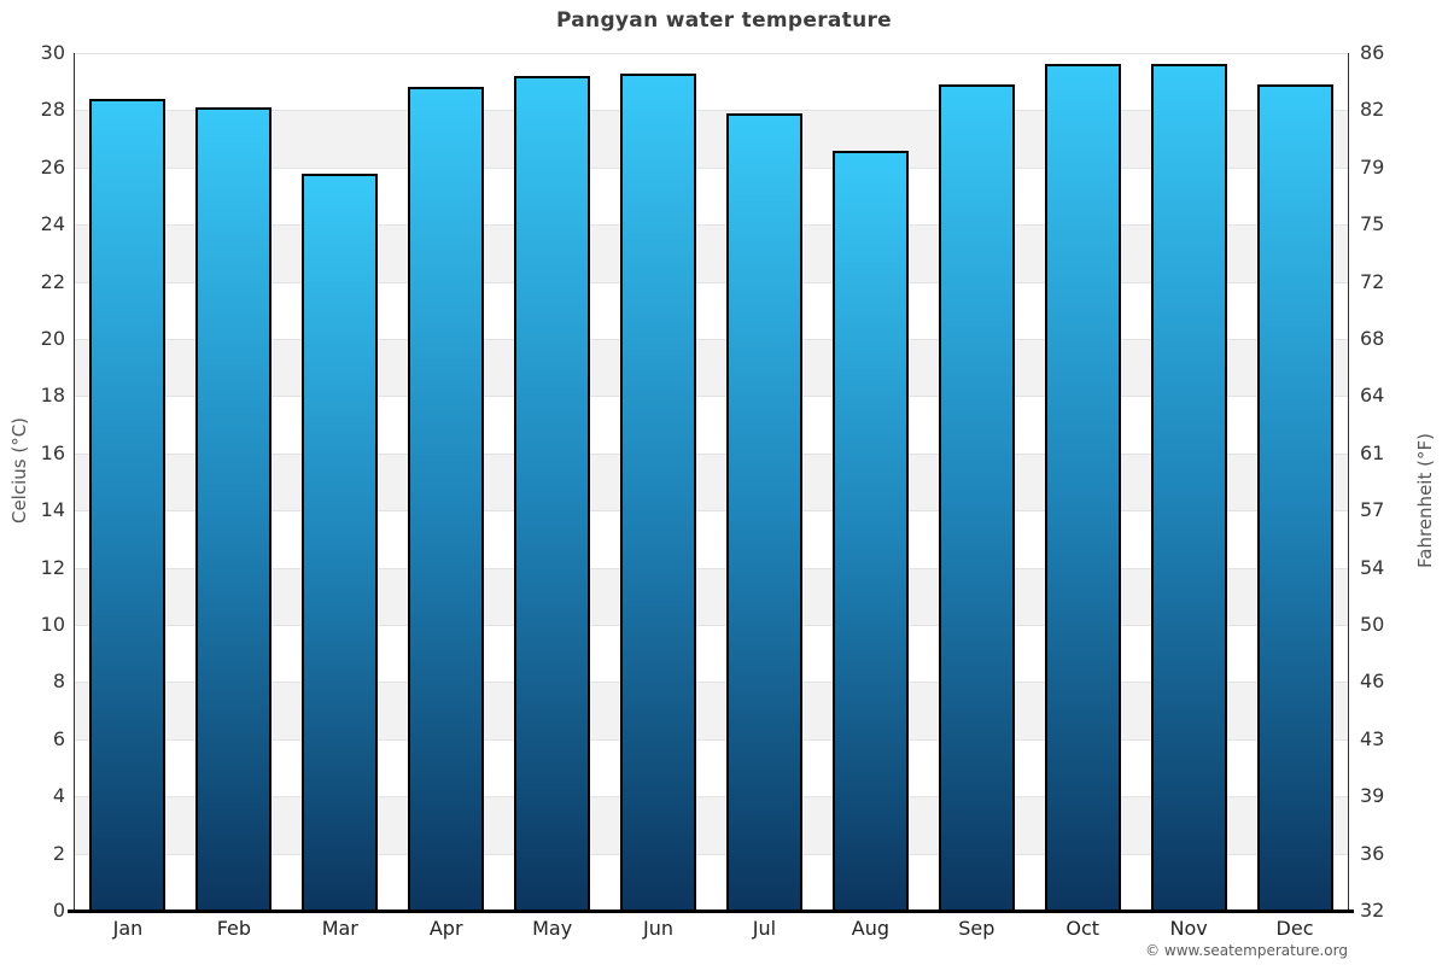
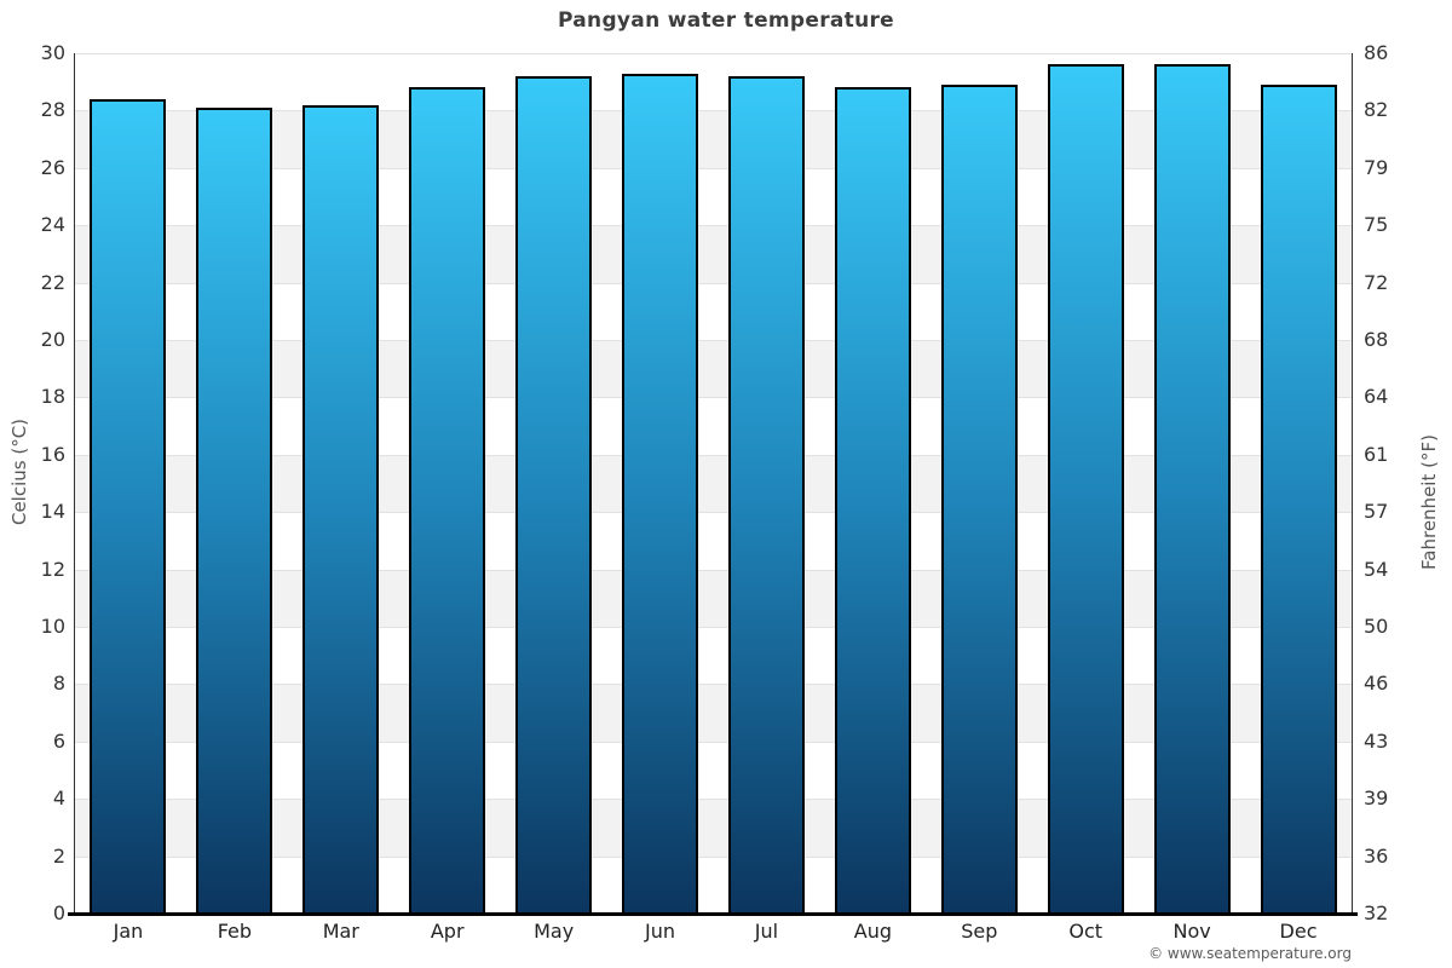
Mar: 25.8 -> 28.2
Jul: 27.9 -> 29.2
Aug: 26.6 -> 28.8
